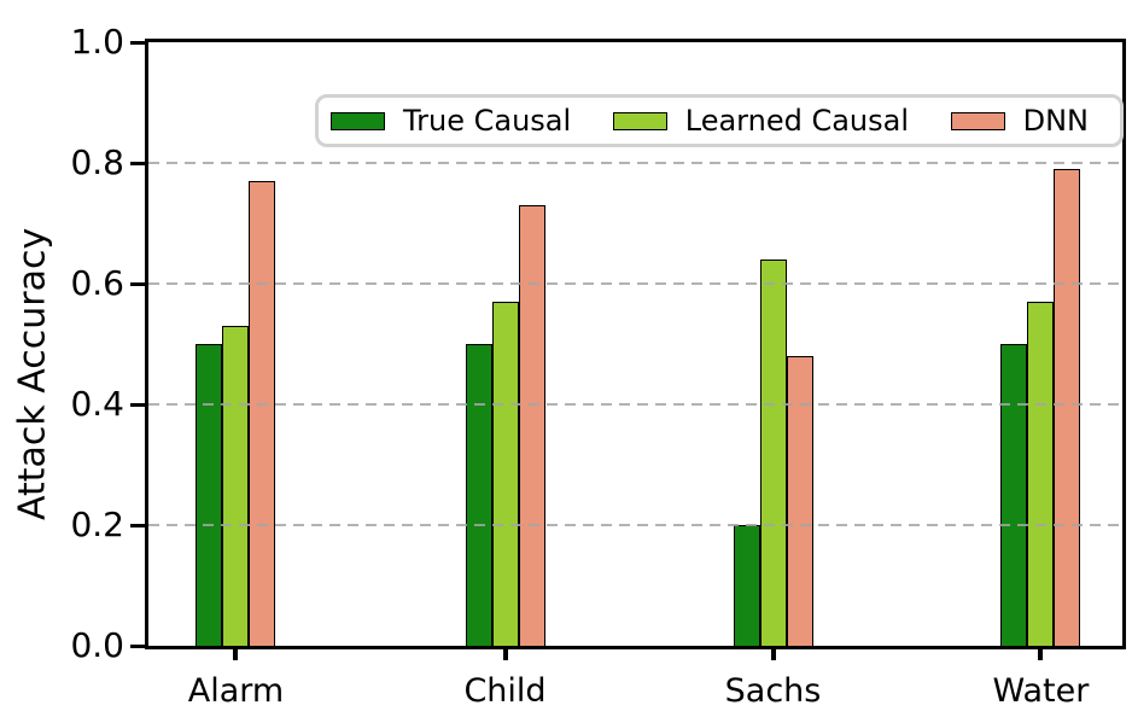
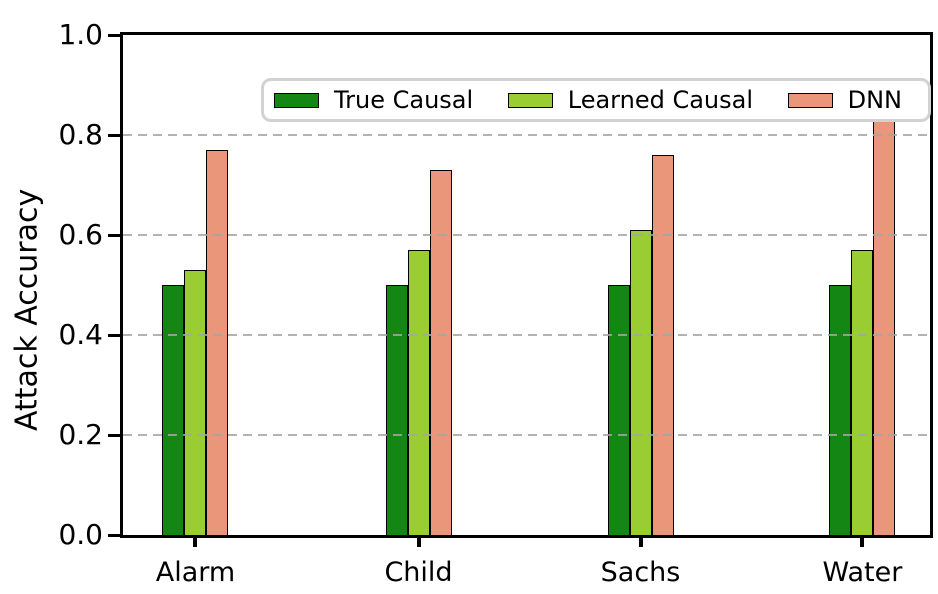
True Causal/Sachs: 0.2 -> 0.5
Learned Causal/Sachs: 0.64 -> 0.61
DNN/Sachs: 0.48 -> 0.76
DNN/Water: 0.79 -> 0.83
